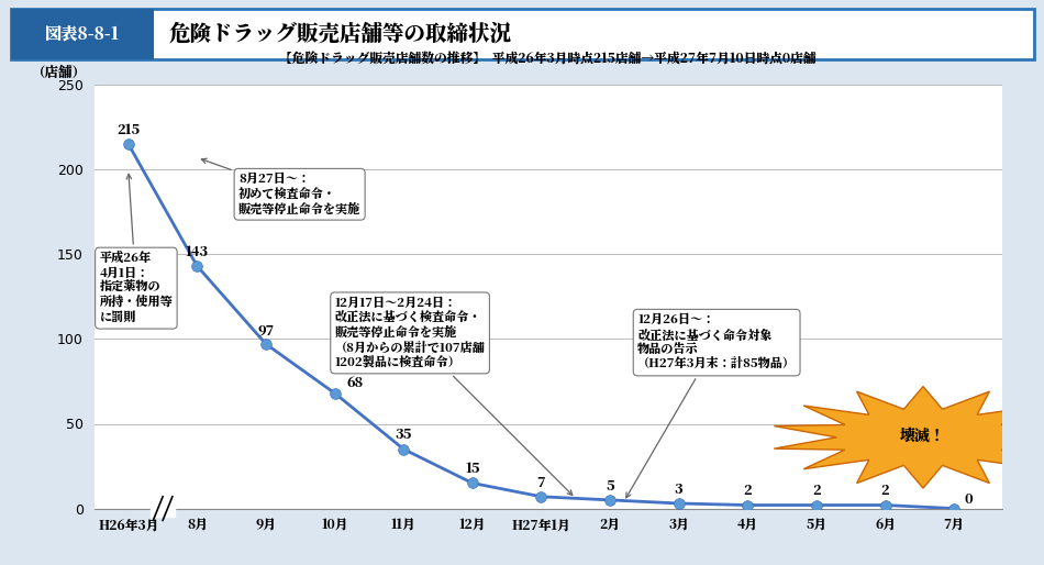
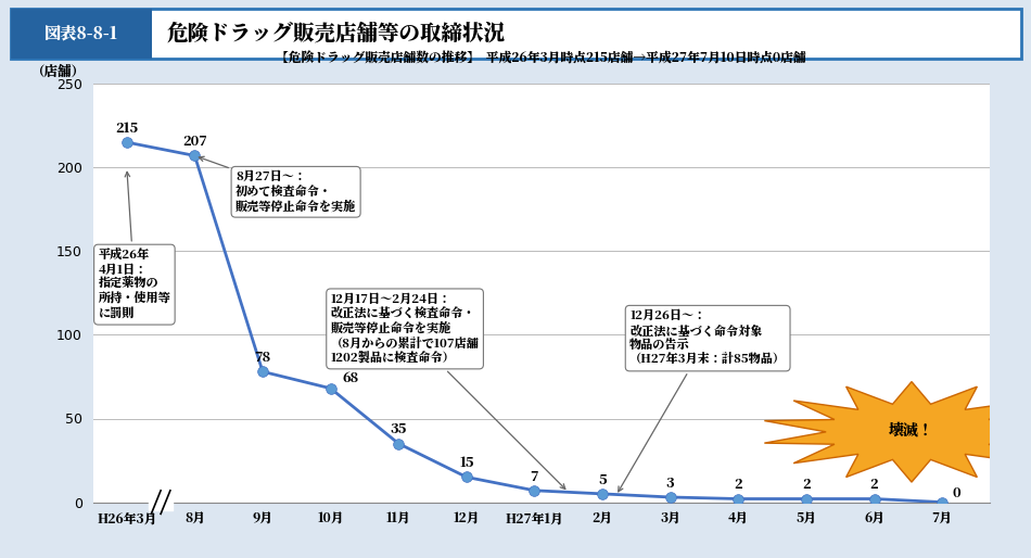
8月: 143 -> 207
9月: 97 -> 78
